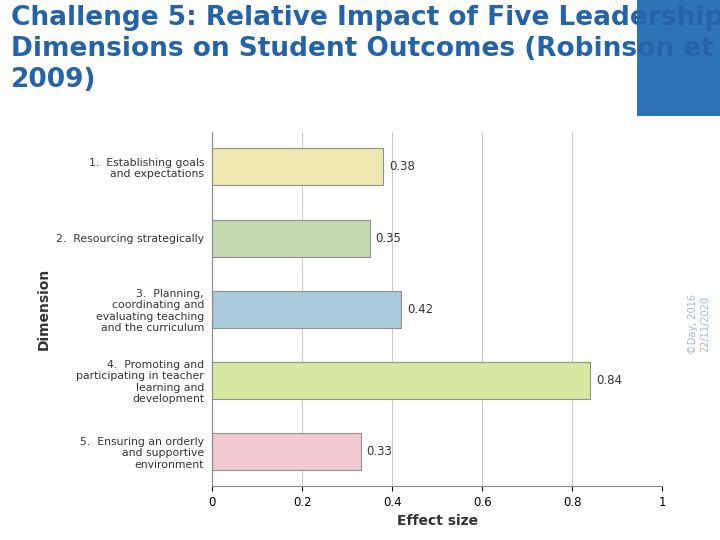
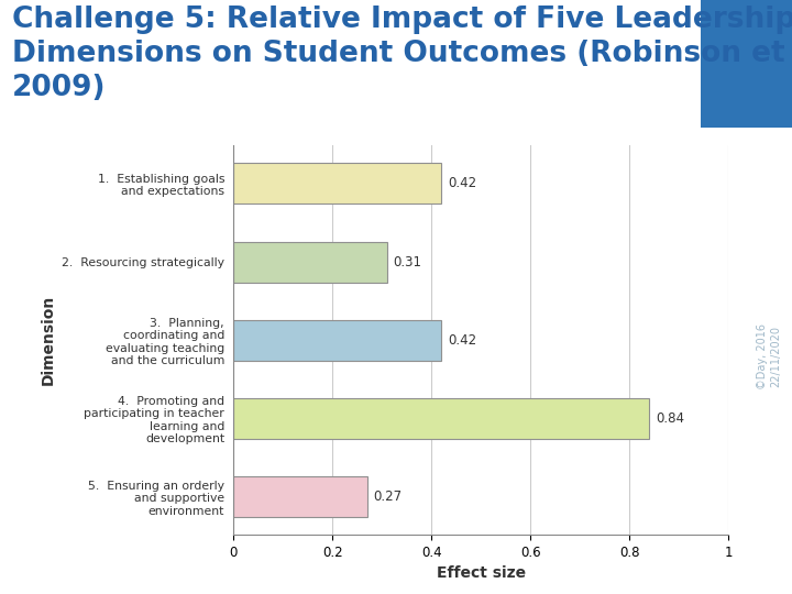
1. Establishing goals and expectations: 0.38 -> 0.42
2. Resourcing strategically: 0.35 -> 0.31
5. Ensuring an orderly and supportive environment: 0.33 -> 0.27
